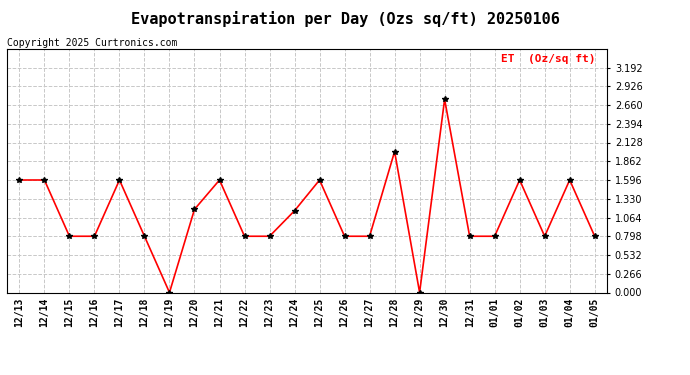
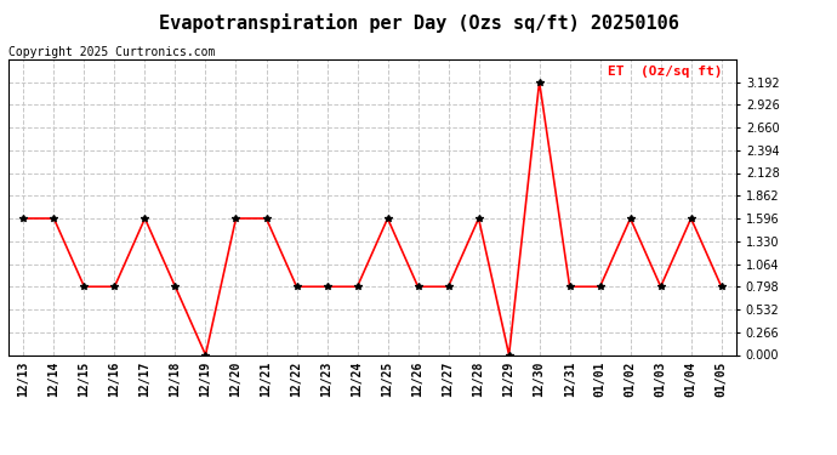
12/20: 1.18 -> 1.60
12/24: 1.16 -> 0.80
12/28: 2.00 -> 1.60
12/30: 2.74 -> 3.19
